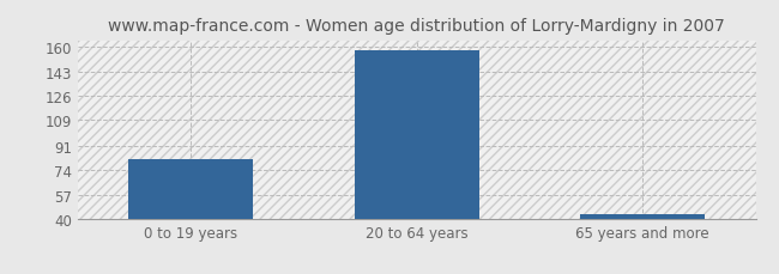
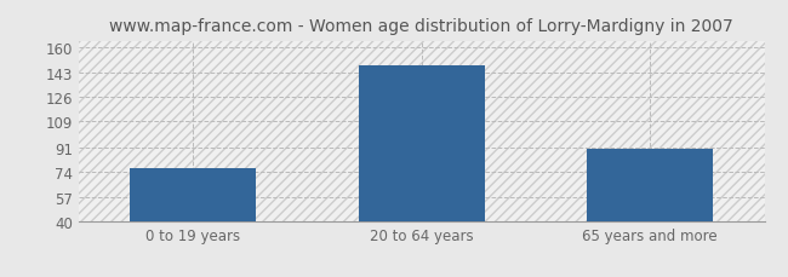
0 to 19 years: 82 -> 77
20 to 64 years: 158 -> 148
65 years and more: 43 -> 90
